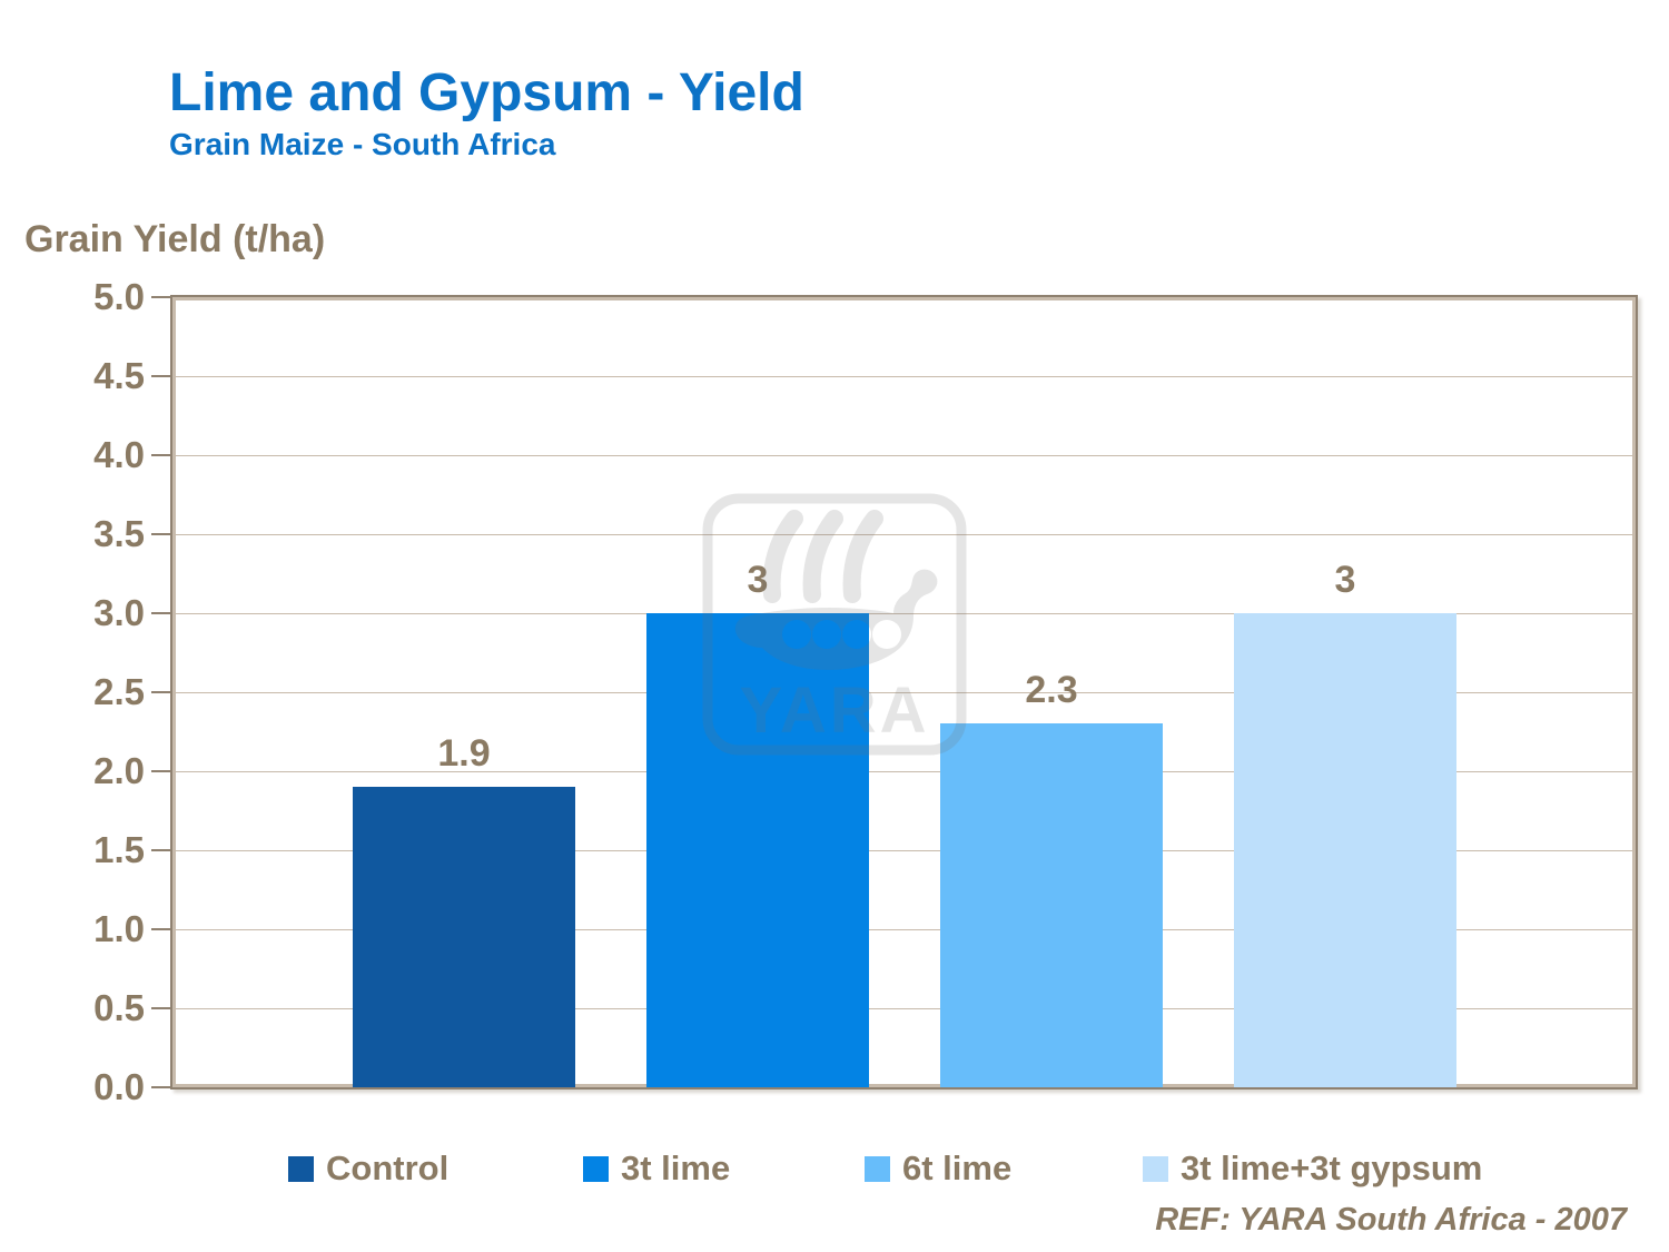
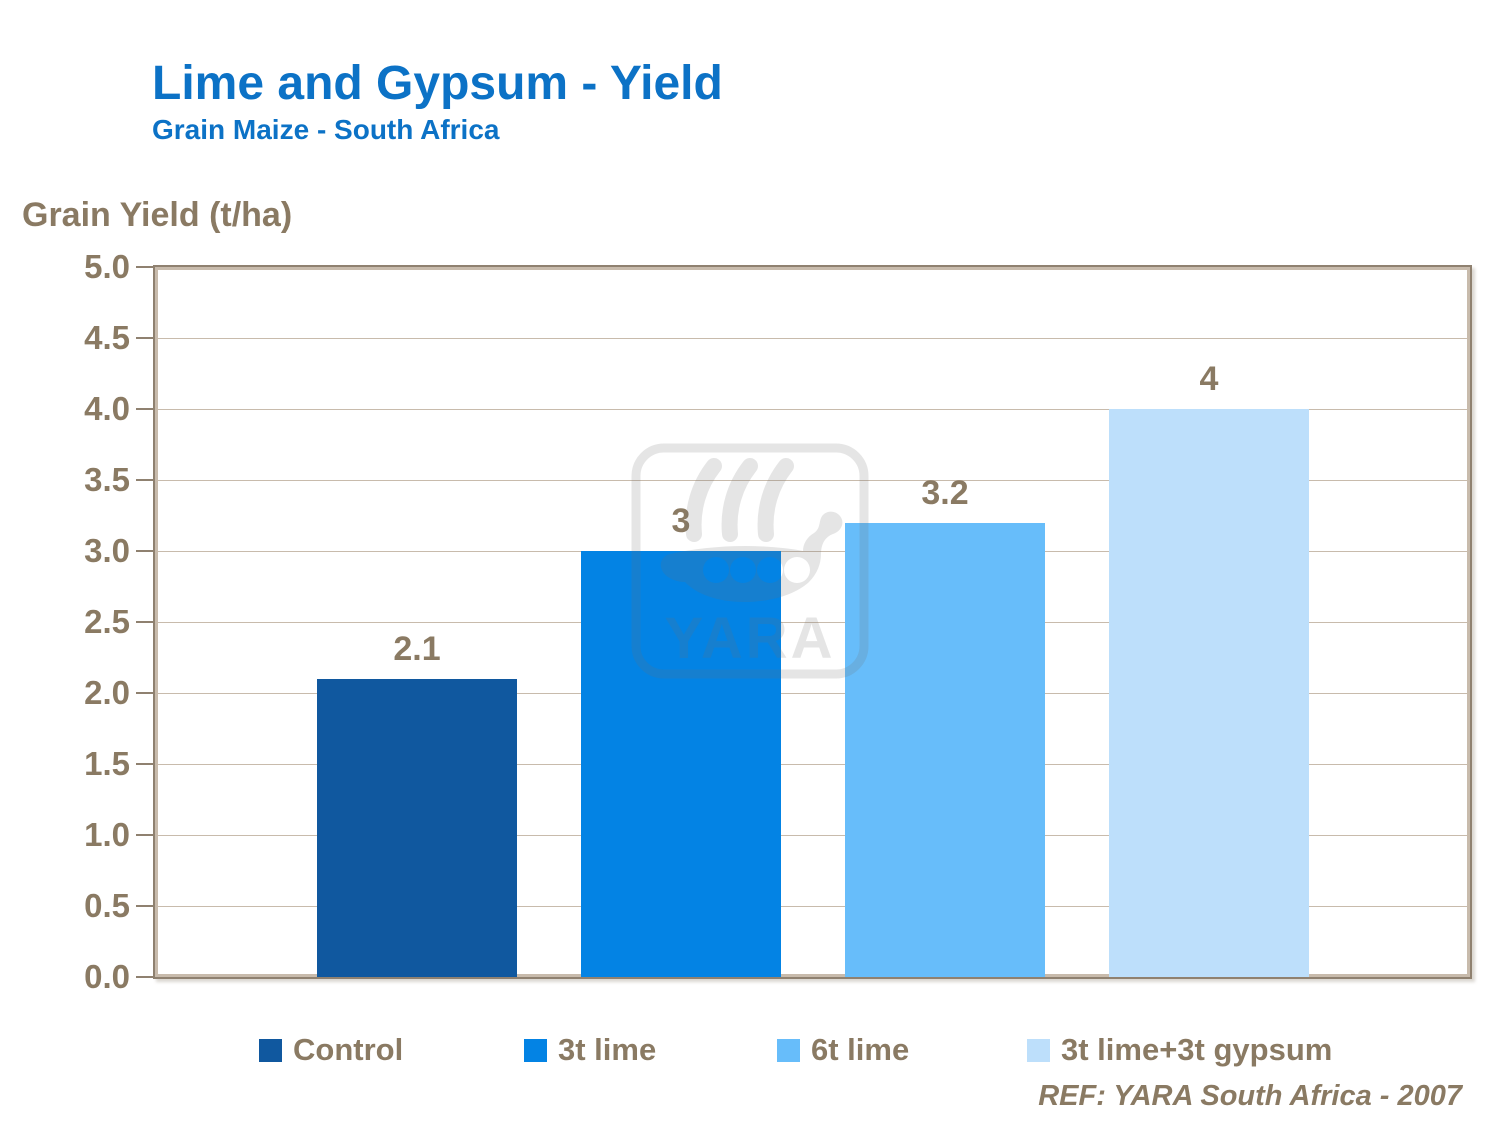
Control: 1.9 -> 2.1
6t lime: 2.3 -> 3.2
3t lime+3t gypsum: 3 -> 4
